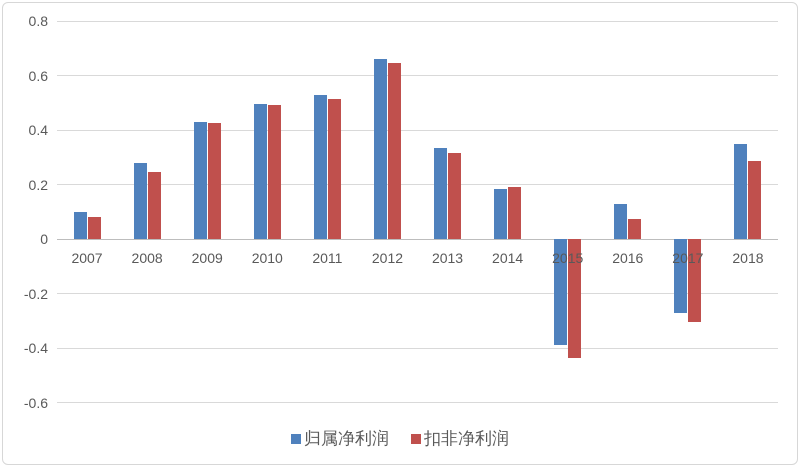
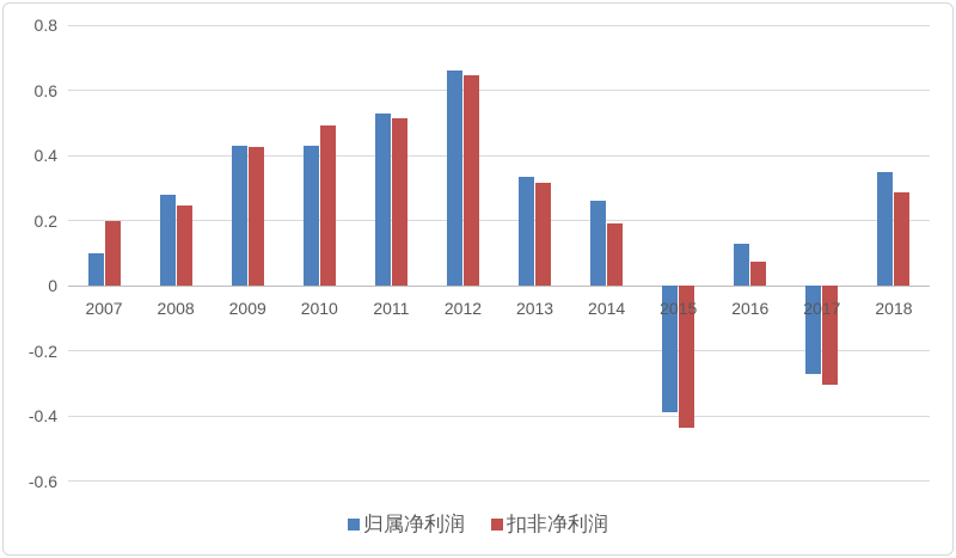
扣非净利润/2007: 0.08 -> 0.20
归属净利润/2010: 0.49 -> 0.43
归属净利润/2014: 0.18 -> 0.26
